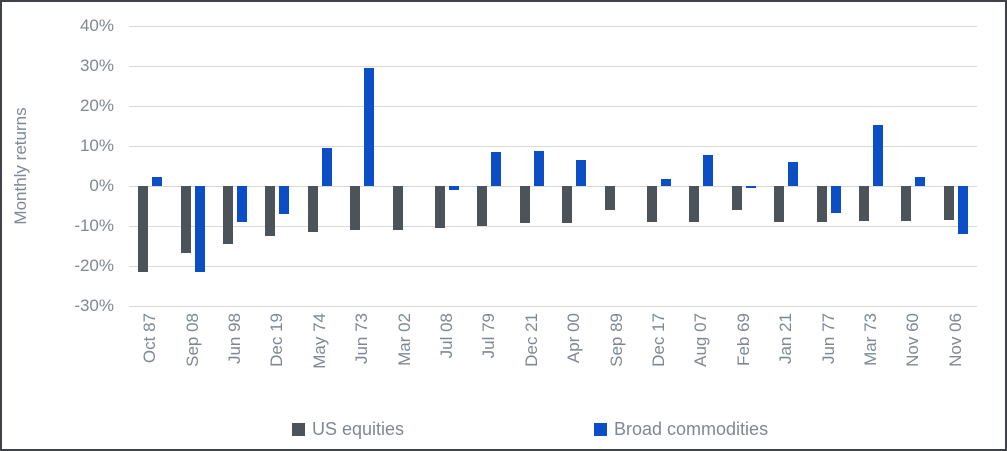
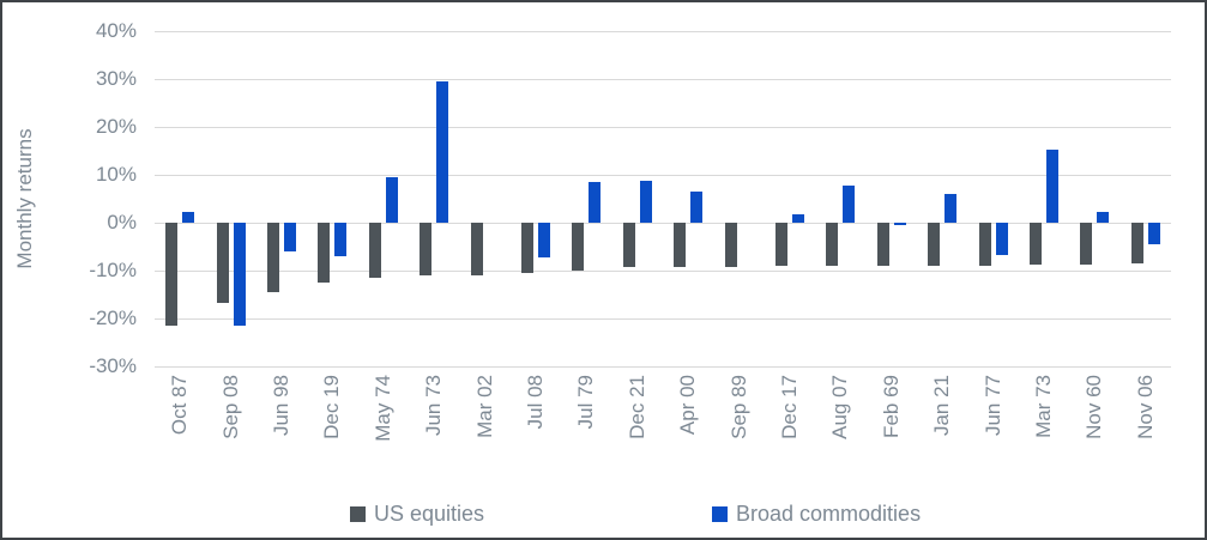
Broad commodities/Jun 98: -9% -> -6%
Broad commodities/Jul 08: -1% -> -7%
US equities/Sep 89: -6% -> -9%
US equities/Feb 69: -6% -> -9%
Broad commodities/Nov 06: -12% -> -4%
